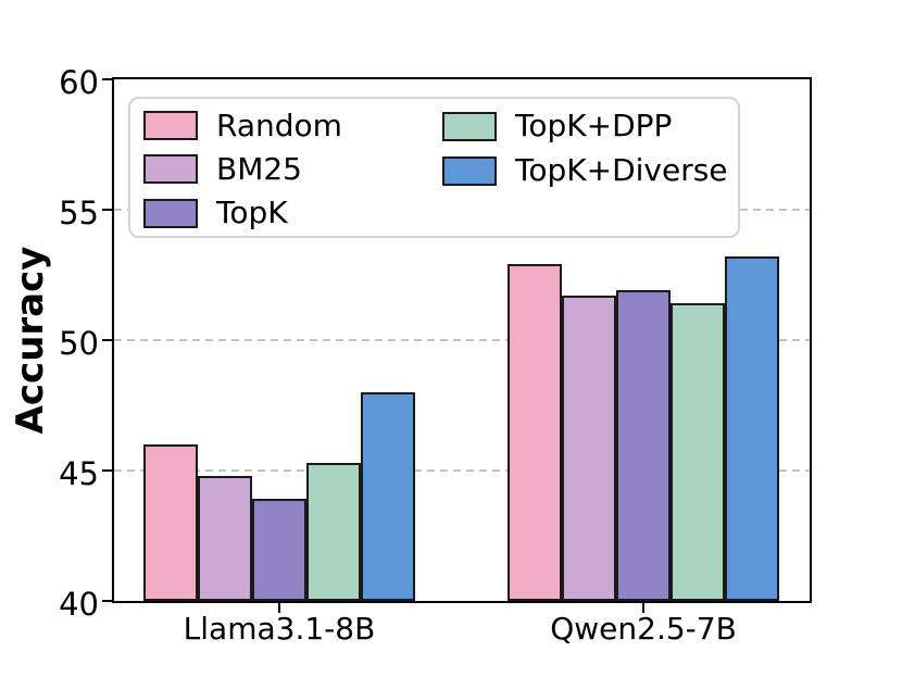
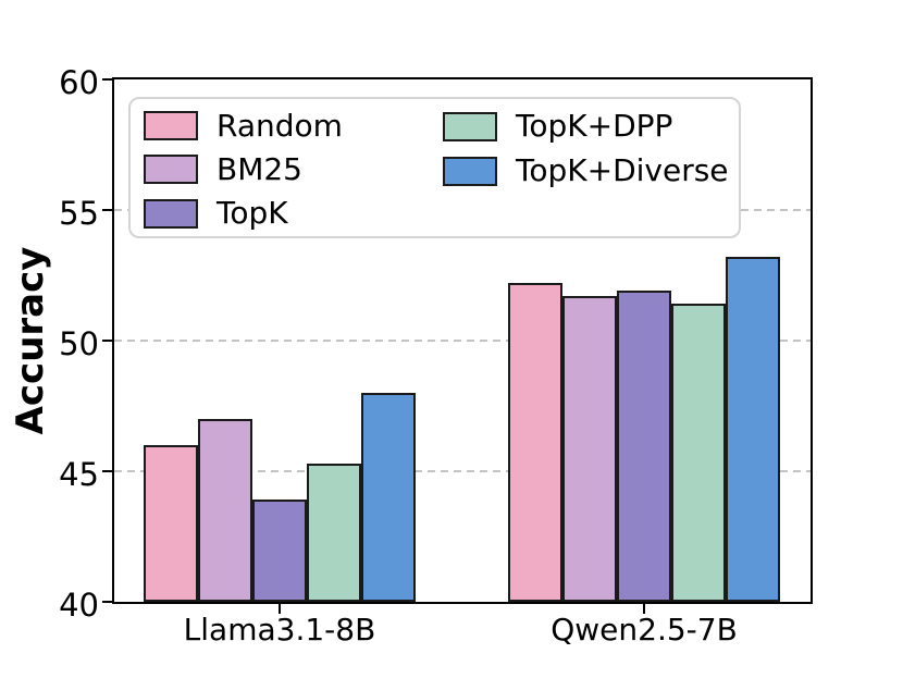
BM25/Llama3.1-8B: 44.8 -> 47.0
Random/Qwen2.5-7B: 52.9 -> 52.2
